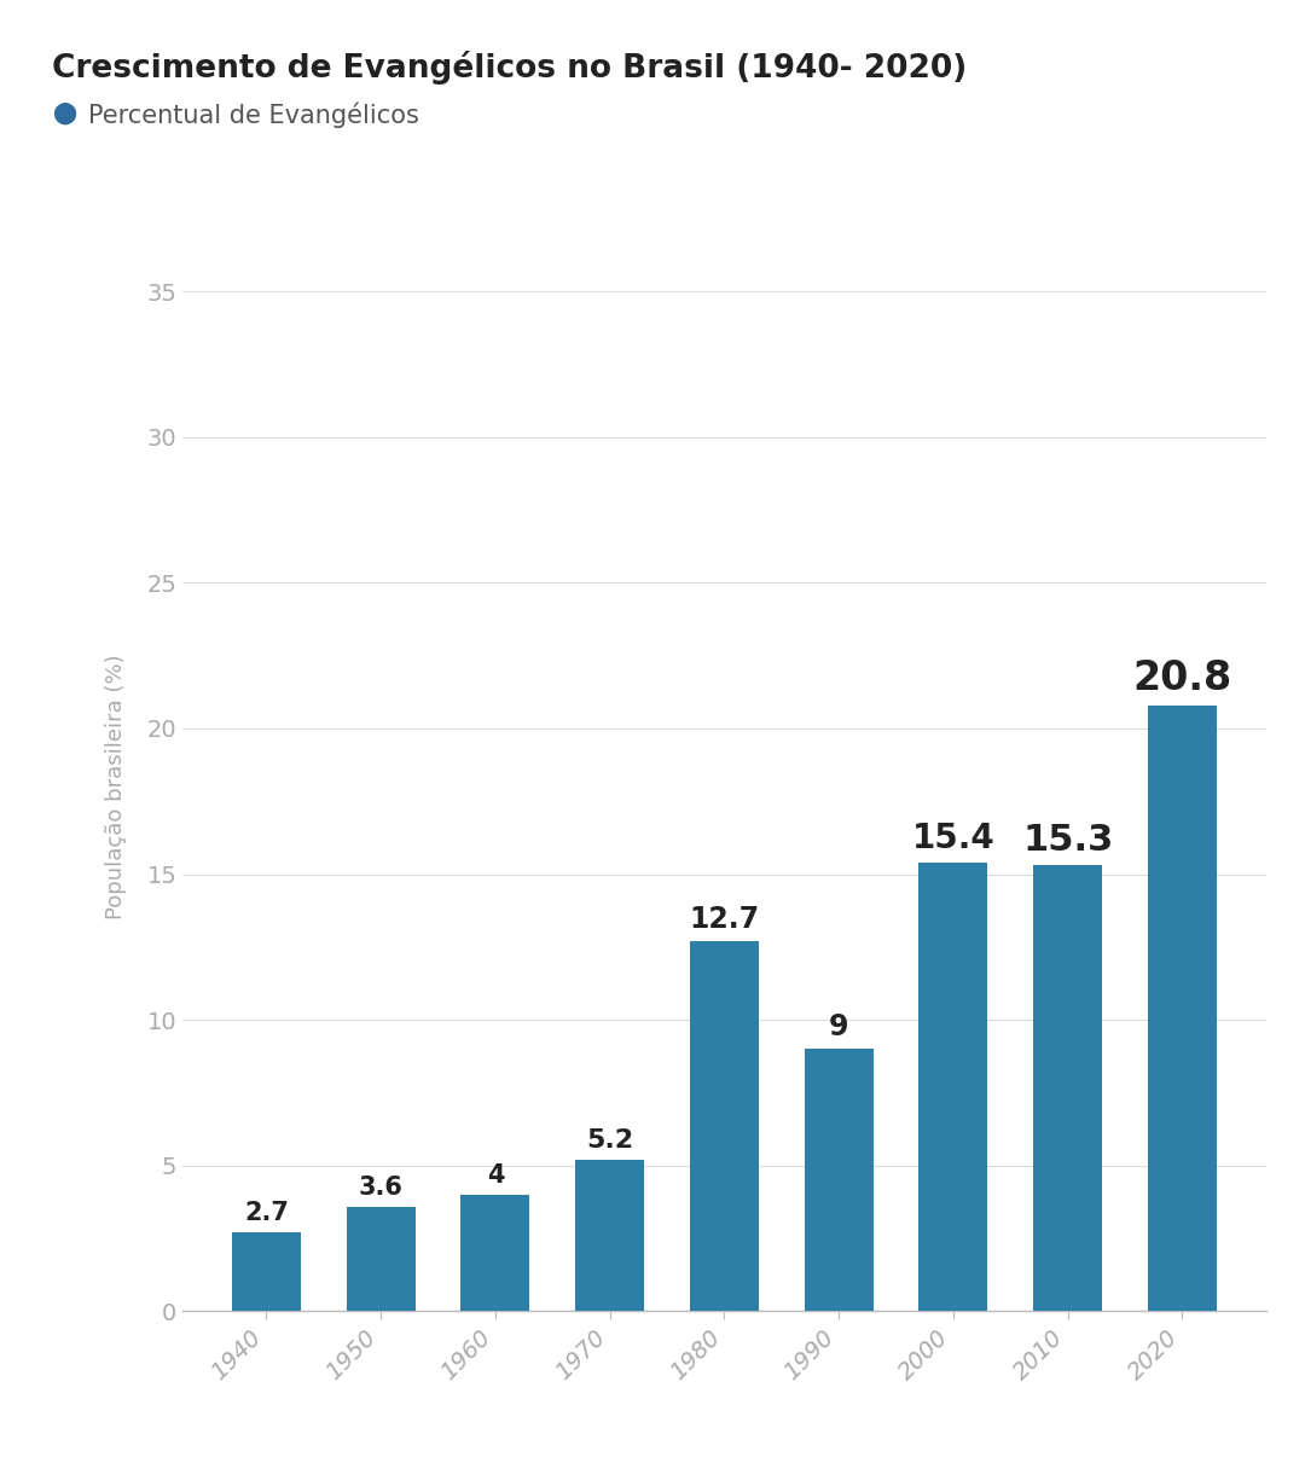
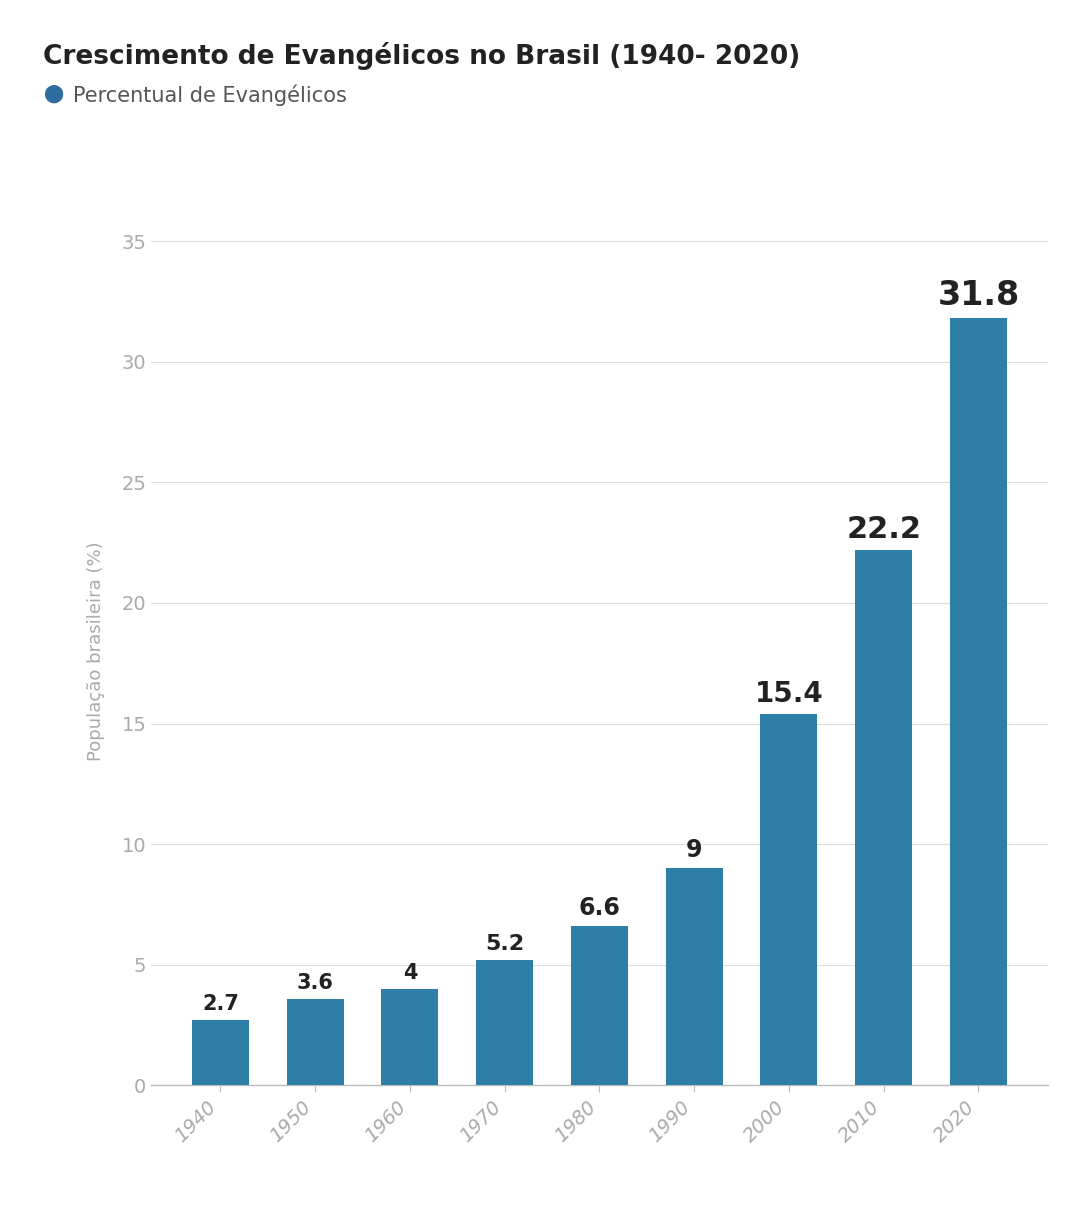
1980: 12.7 -> 6.6
2010: 15.3 -> 22.2
2020: 20.8 -> 31.8
